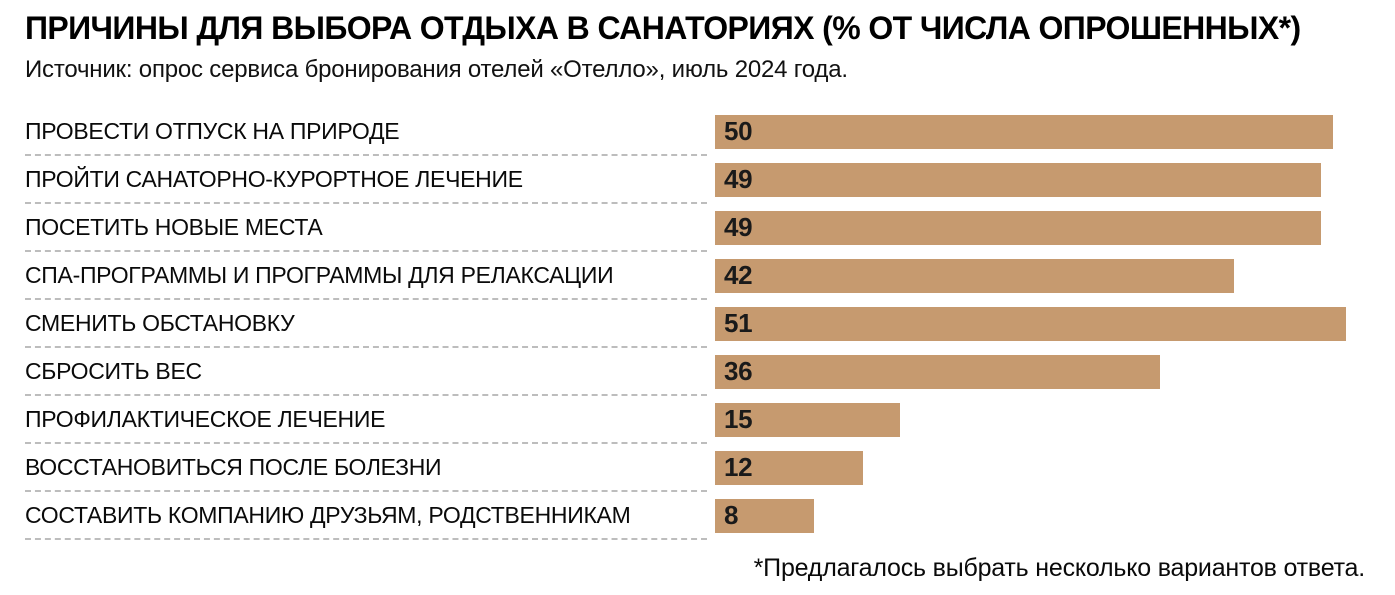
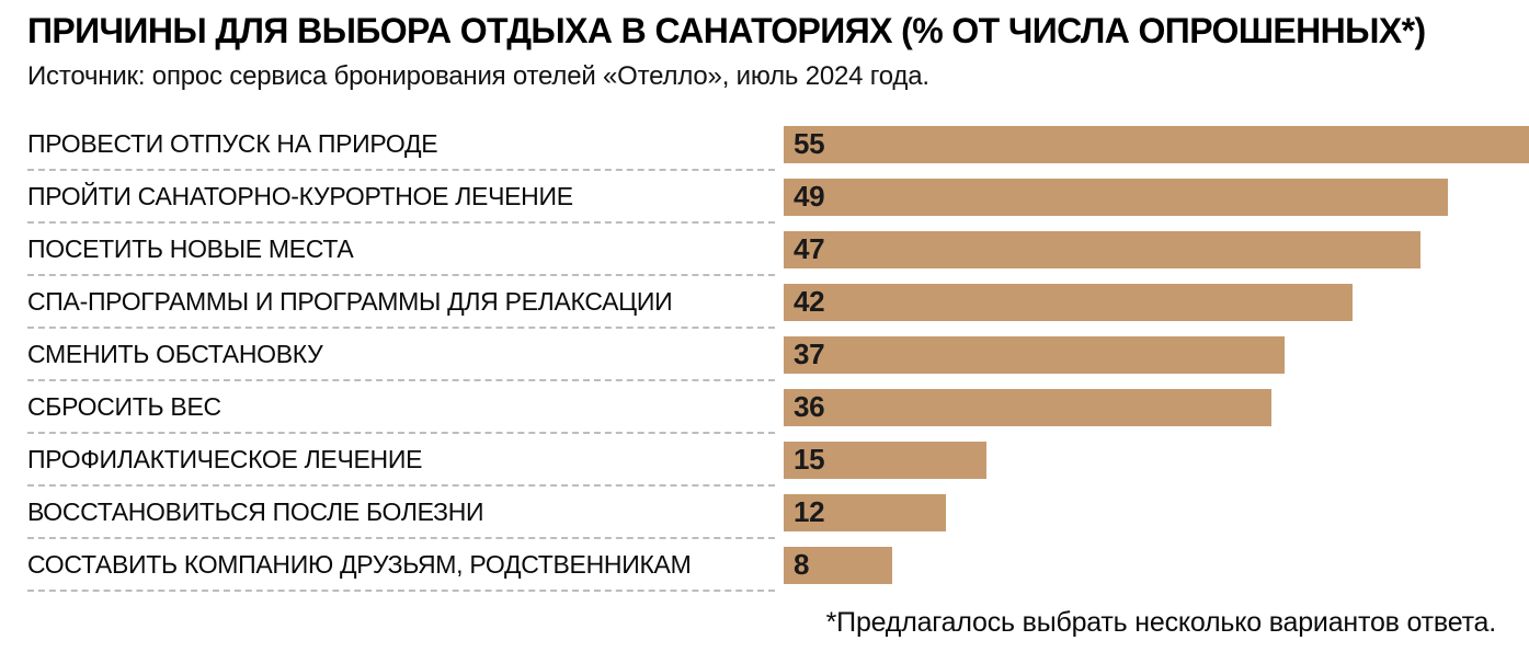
ПРОВЕСТИ ОТПУСК НА ПРИРОДЕ: 50 -> 55
ПОСЕТИТЬ НОВЫЕ МЕСТА: 49 -> 47
СМЕНИТЬ ОБСТАНОВКУ: 51 -> 37
